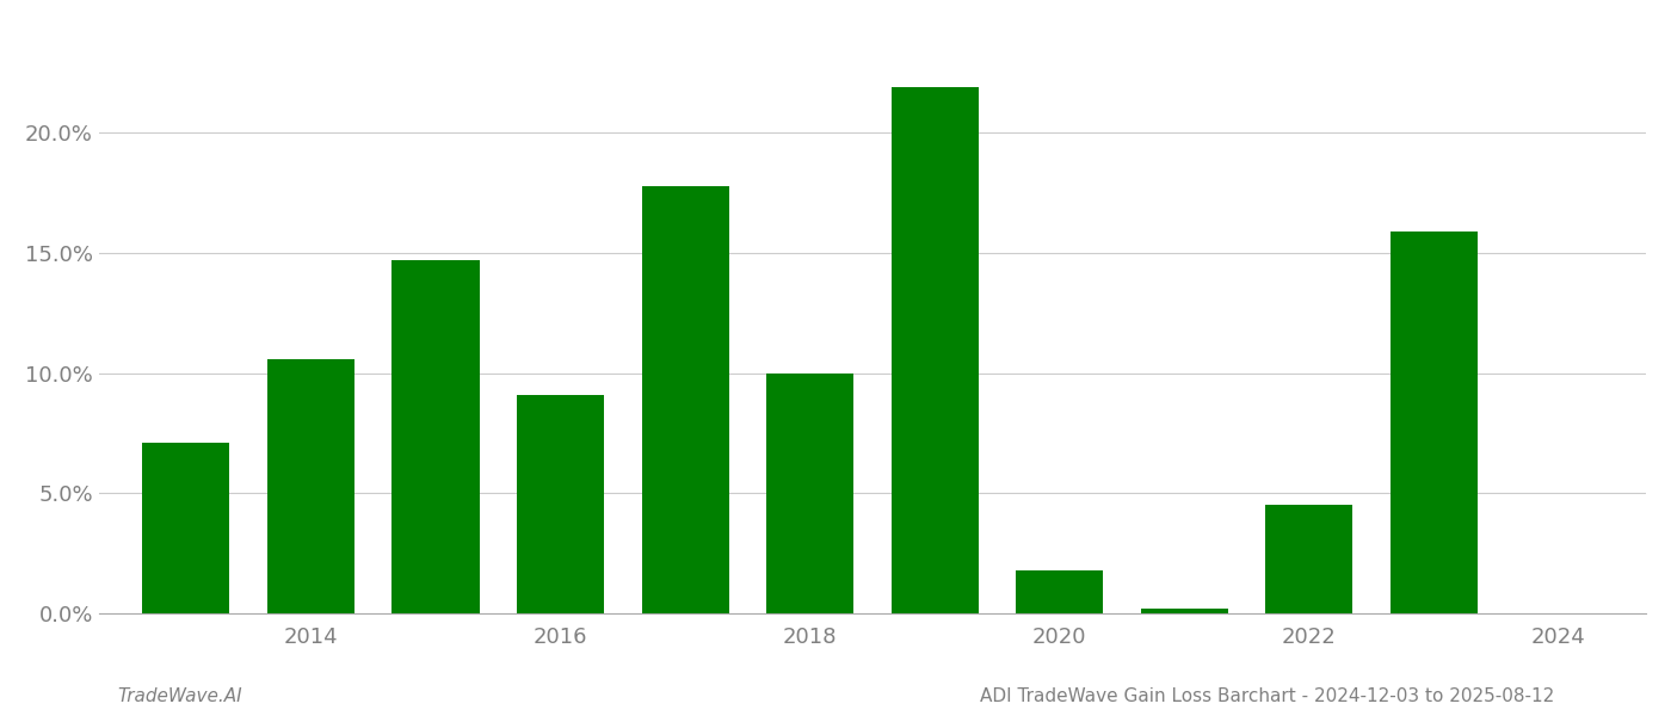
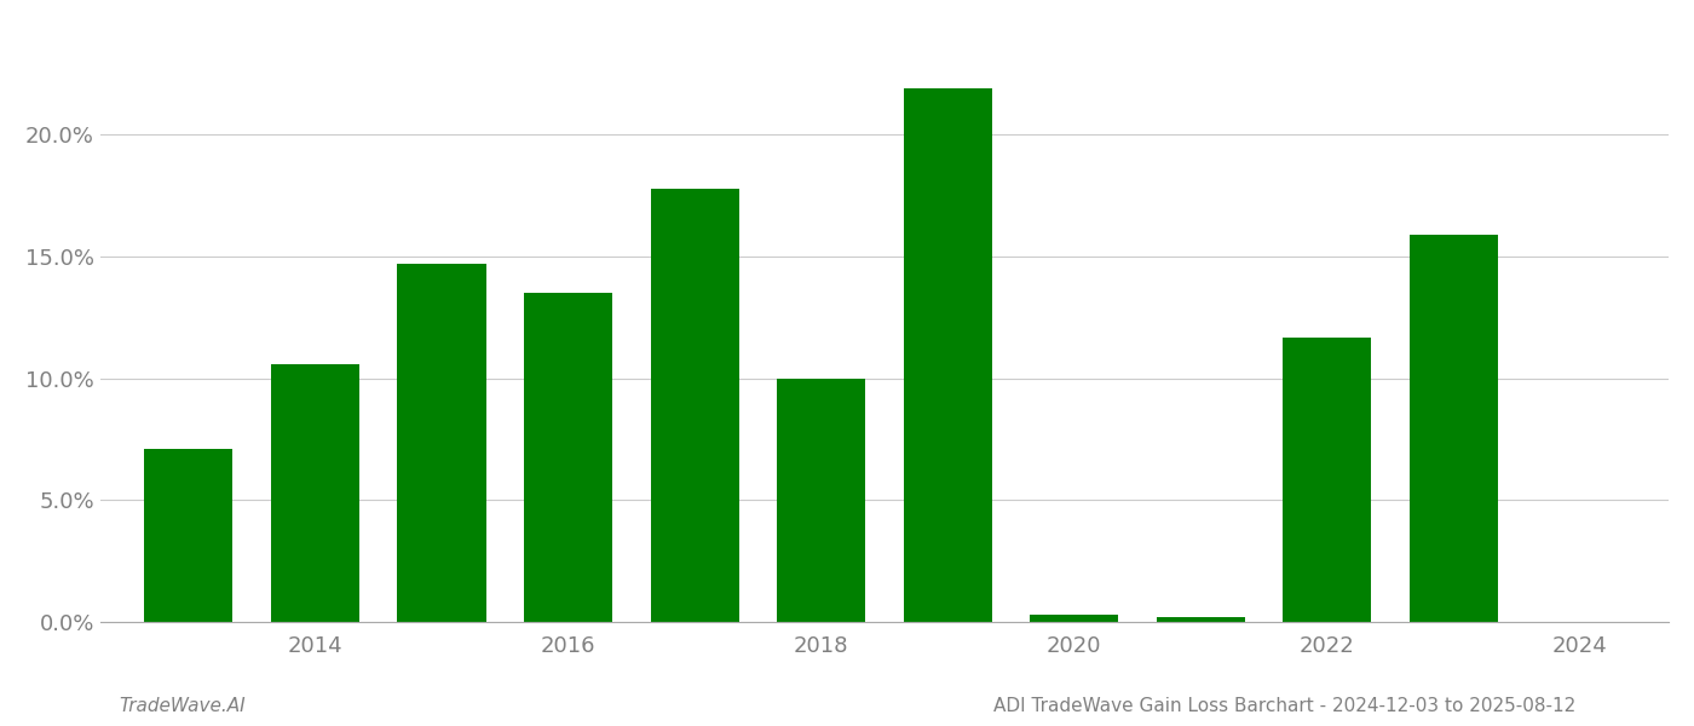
2016: 9.1% -> 13.5%
2020: 1.8% -> 0.3%
2022: 4.5% -> 11.7%
